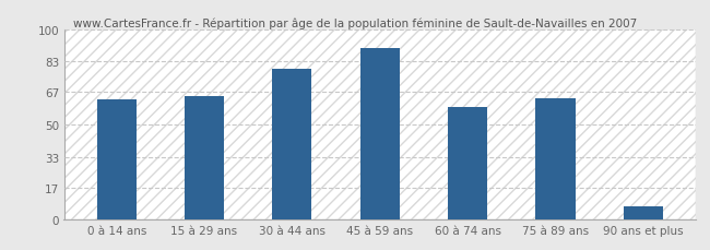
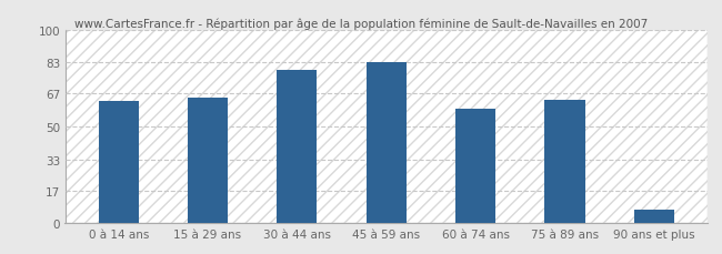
45 à 59 ans: 90 -> 83
